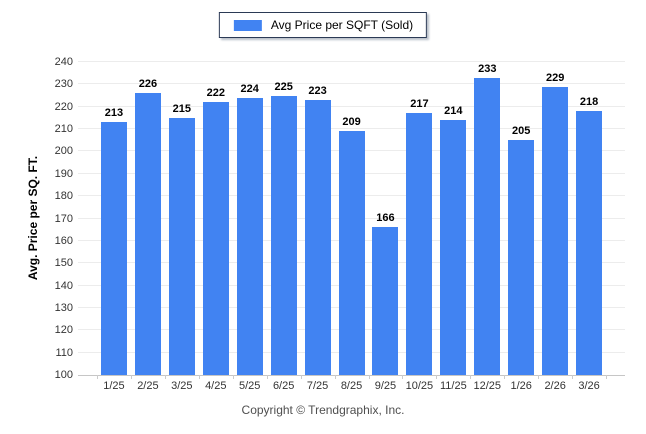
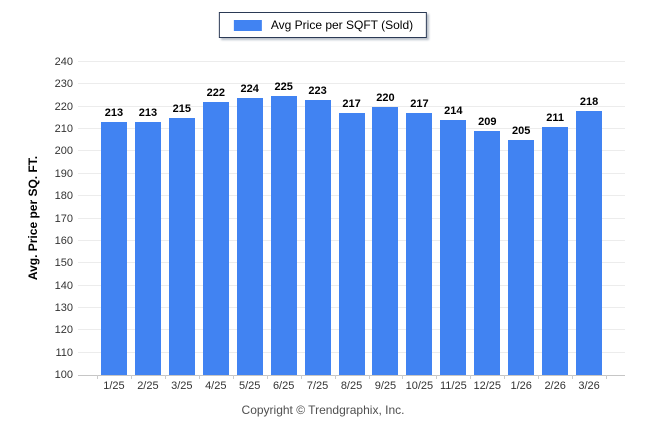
2/25: 226 -> 213
8/25: 209 -> 217
9/25: 166 -> 220
12/25: 233 -> 209
2/26: 229 -> 211
